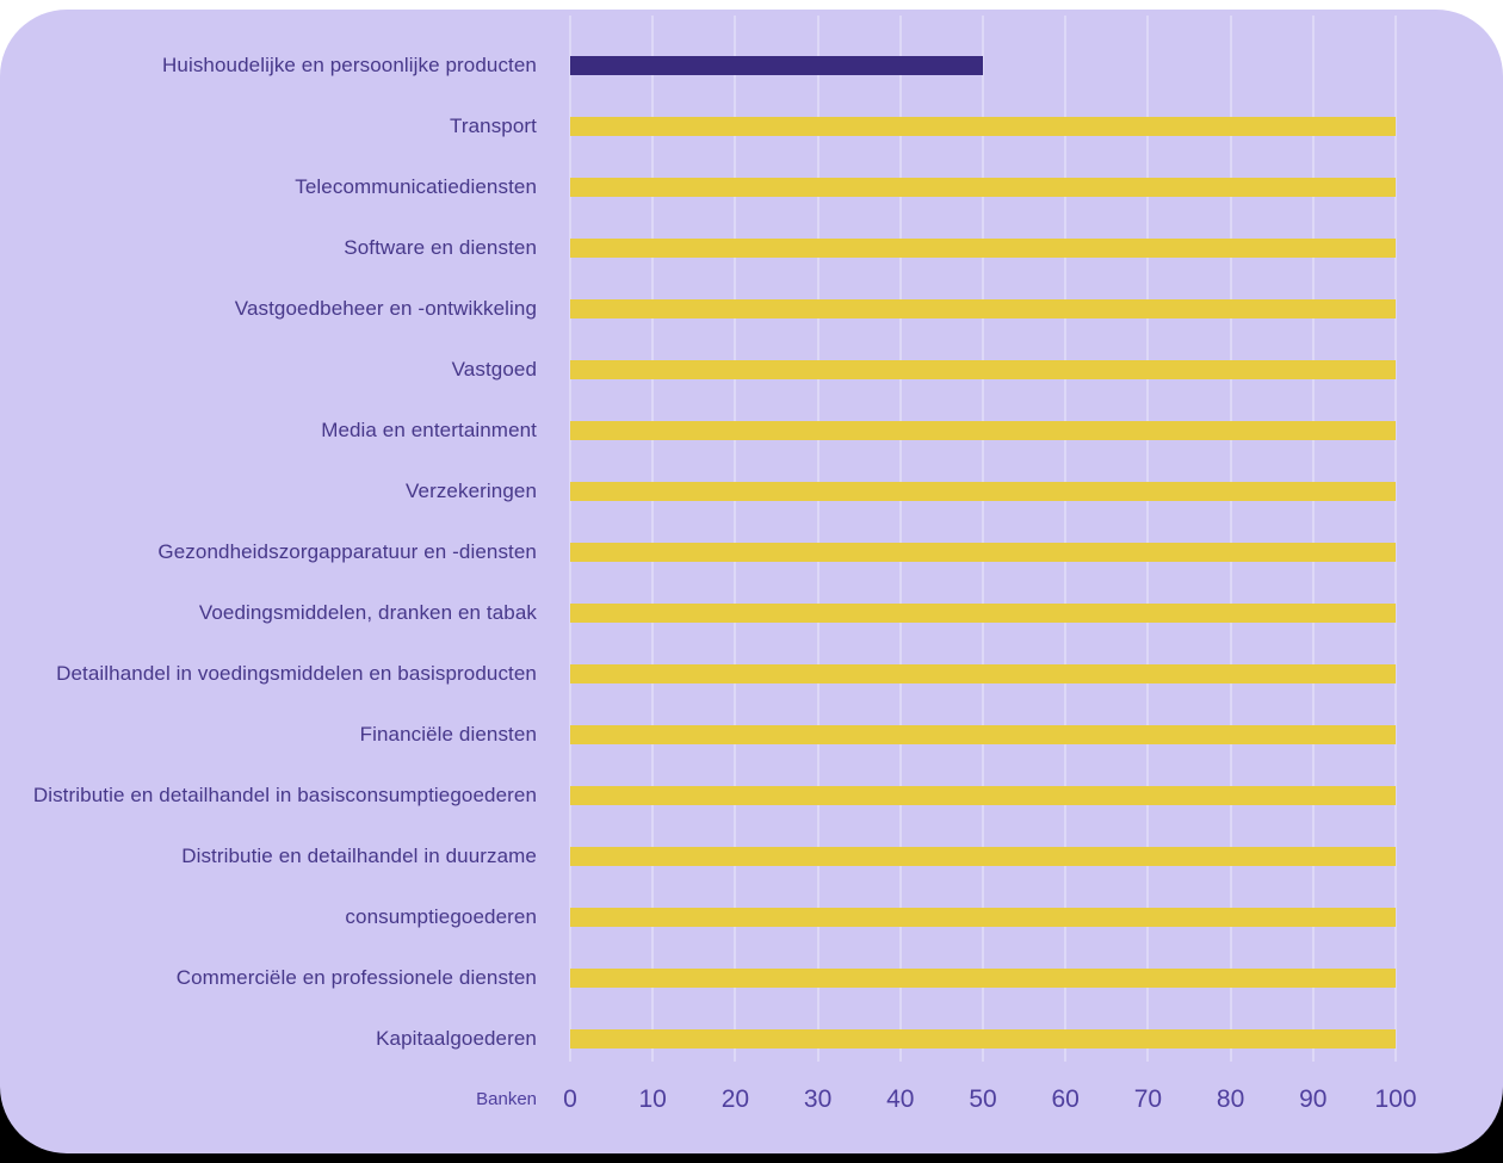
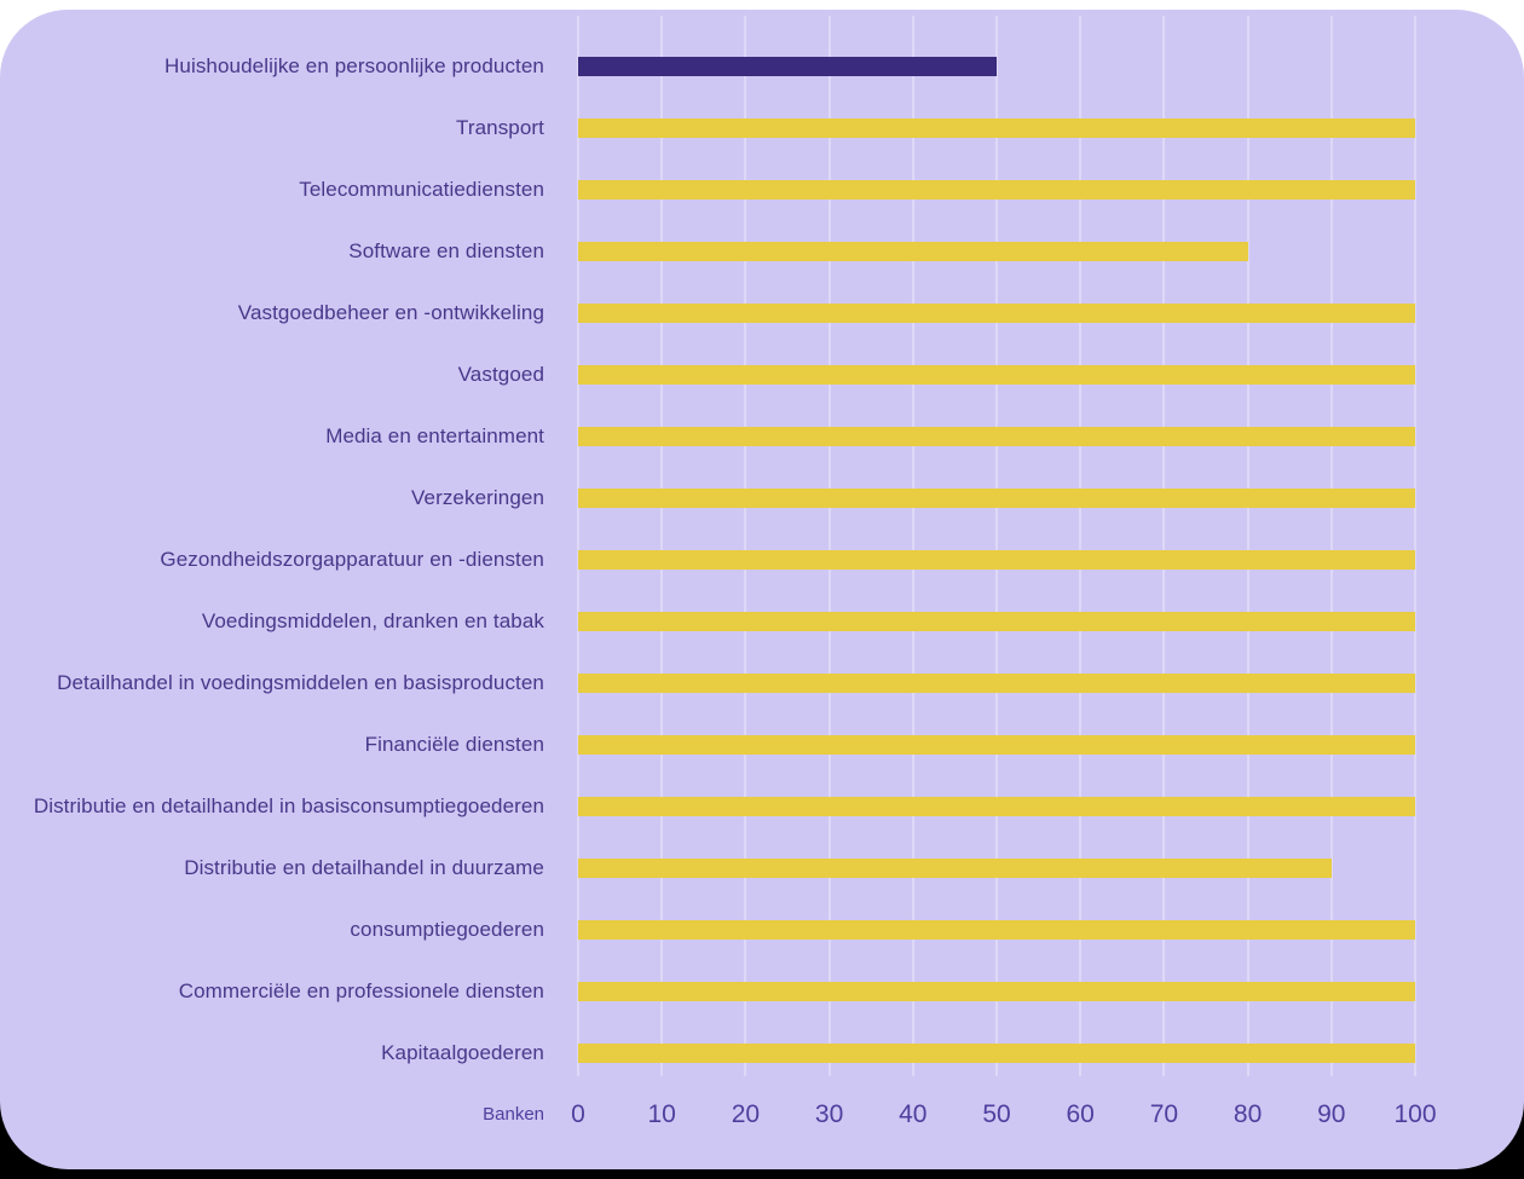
Software en diensten: 100 -> 80
Distributie en detailhandel in duurzame: 100 -> 90
